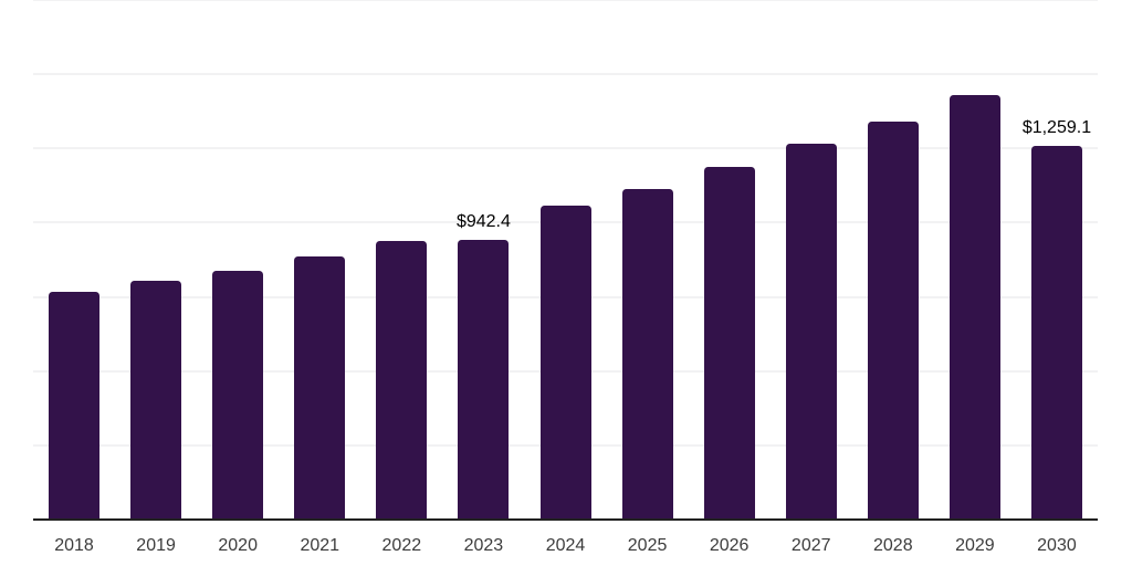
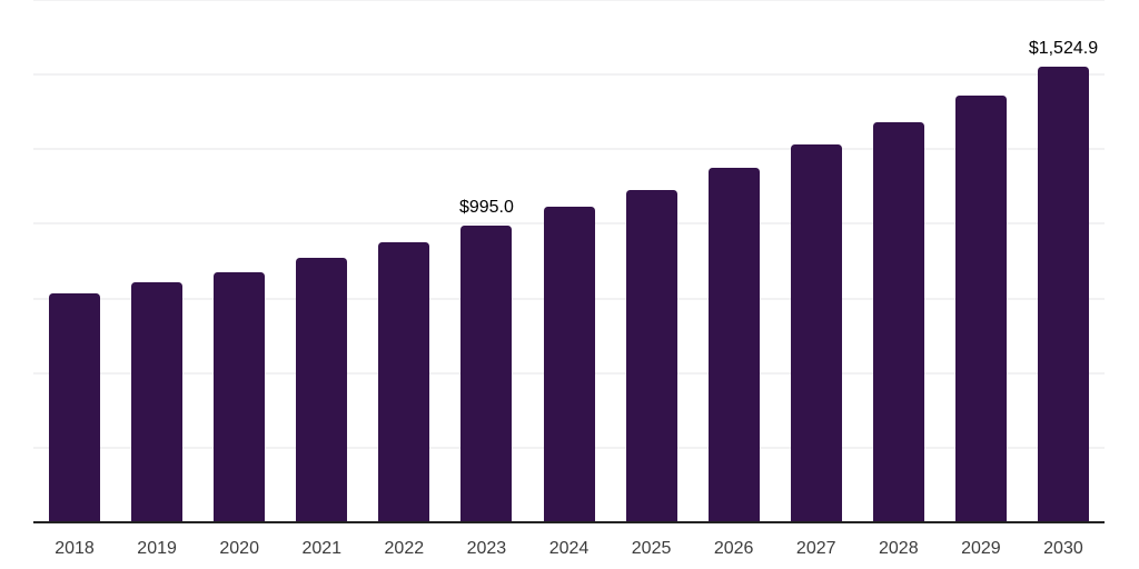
2023: $942.4 -> $995.0
2030: $1,259.1 -> $1,524.9
